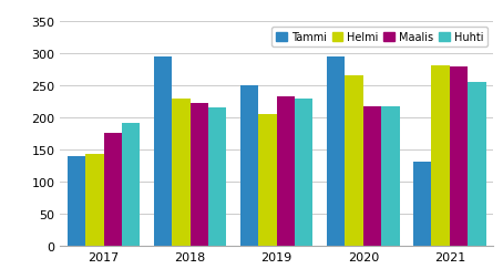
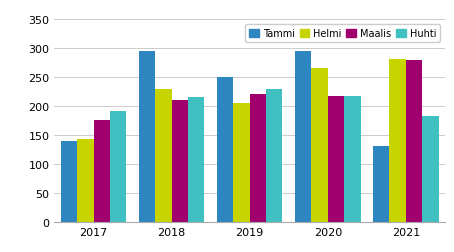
Maalis/2018: 222 -> 210
Maalis/2019: 232 -> 220
Huhti/2021: 256 -> 182
